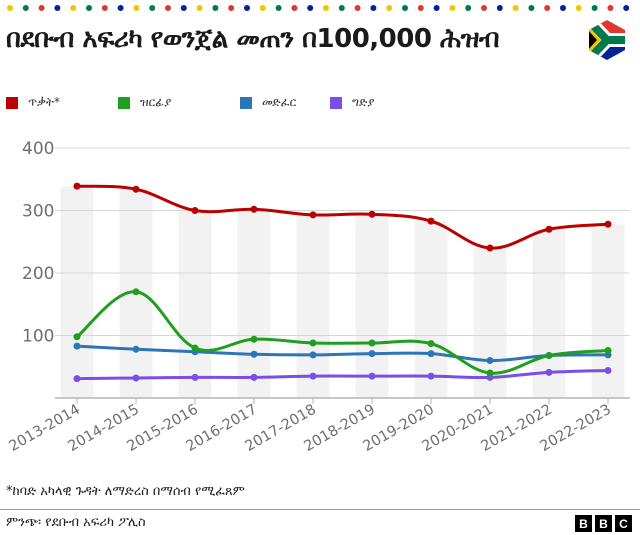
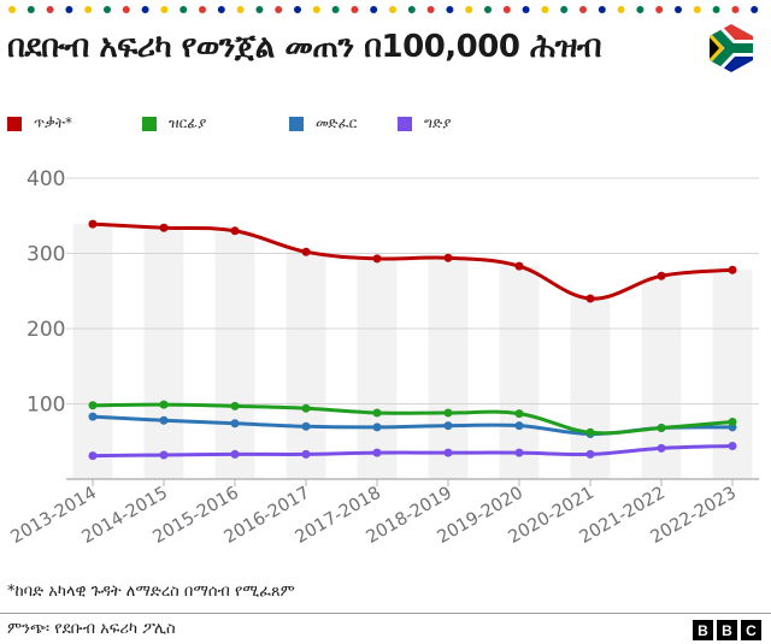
ዝርፊያ/2014-2015: 170 -> 100
ጥቃት*/2015-2016: 300 -> 330
ዝርፊያ/2015-2016: 80 -> 100
ዝርፊያ/2020-2021: 40 -> 60
